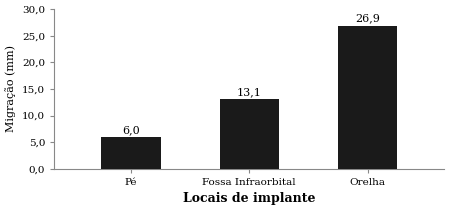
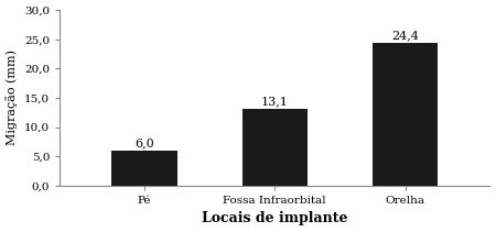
Orelha: 26,9 -> 24,4
